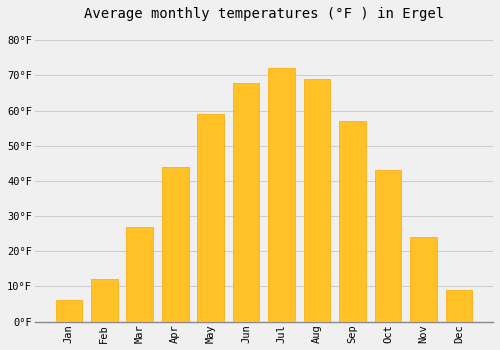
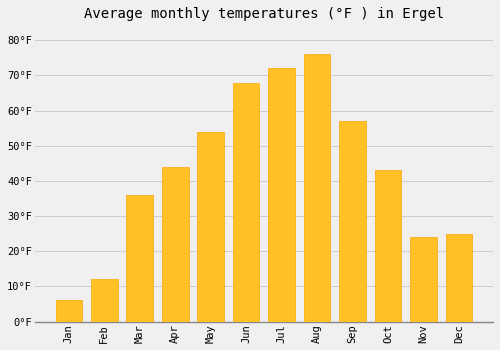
Mar: 27°F -> 36°F
May: 59°F -> 54°F
Aug: 69°F -> 76°F
Dec: 9°F -> 25°F
